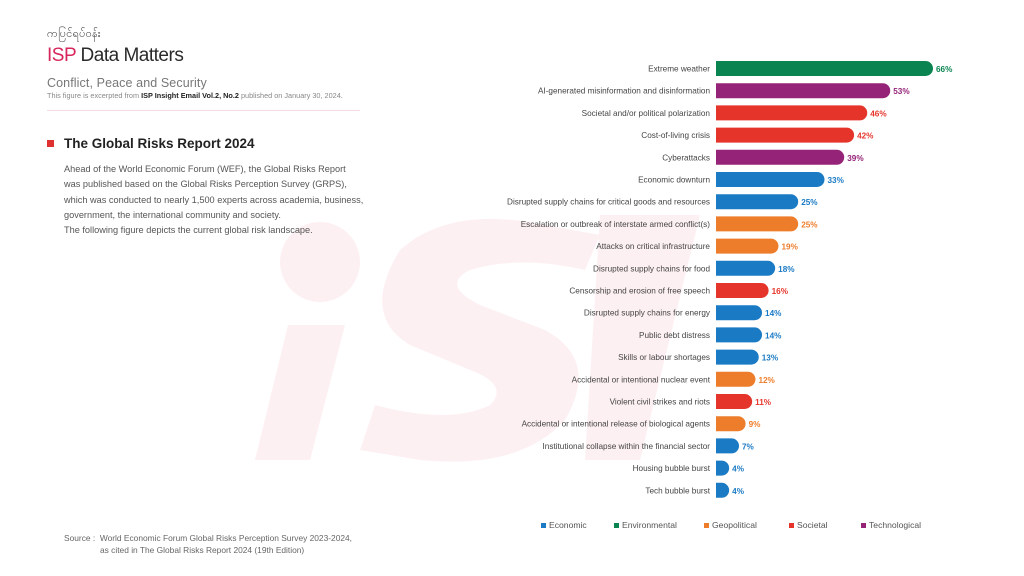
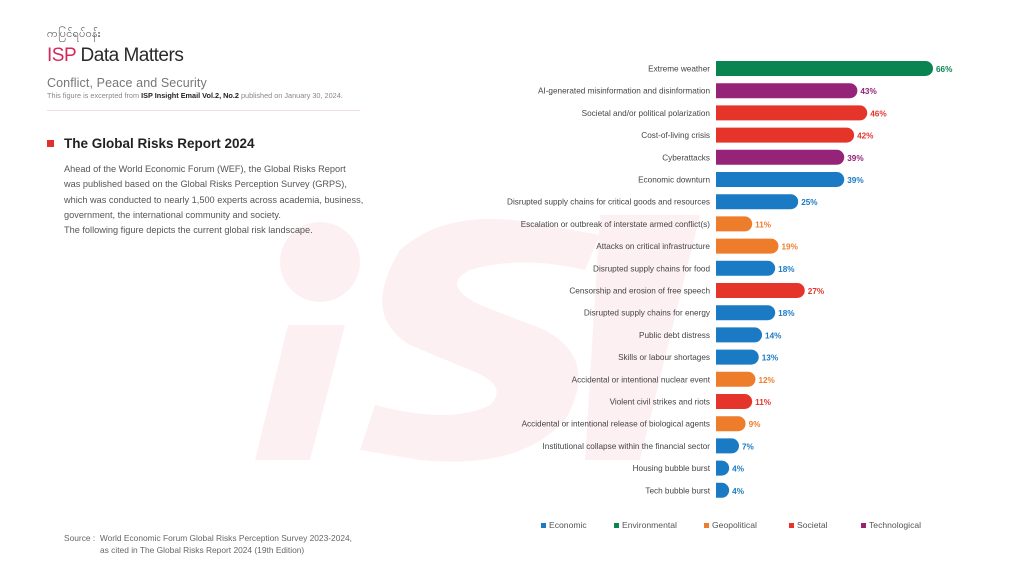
AI-generated misinformation and disinformation: 53% -> 43%
Economic downturn: 33% -> 39%
Escalation or outbreak of interstate armed conflict(s): 25% -> 11%
Censorship and erosion of free speech: 16% -> 27%
Disrupted supply chains for energy: 14% -> 18%
